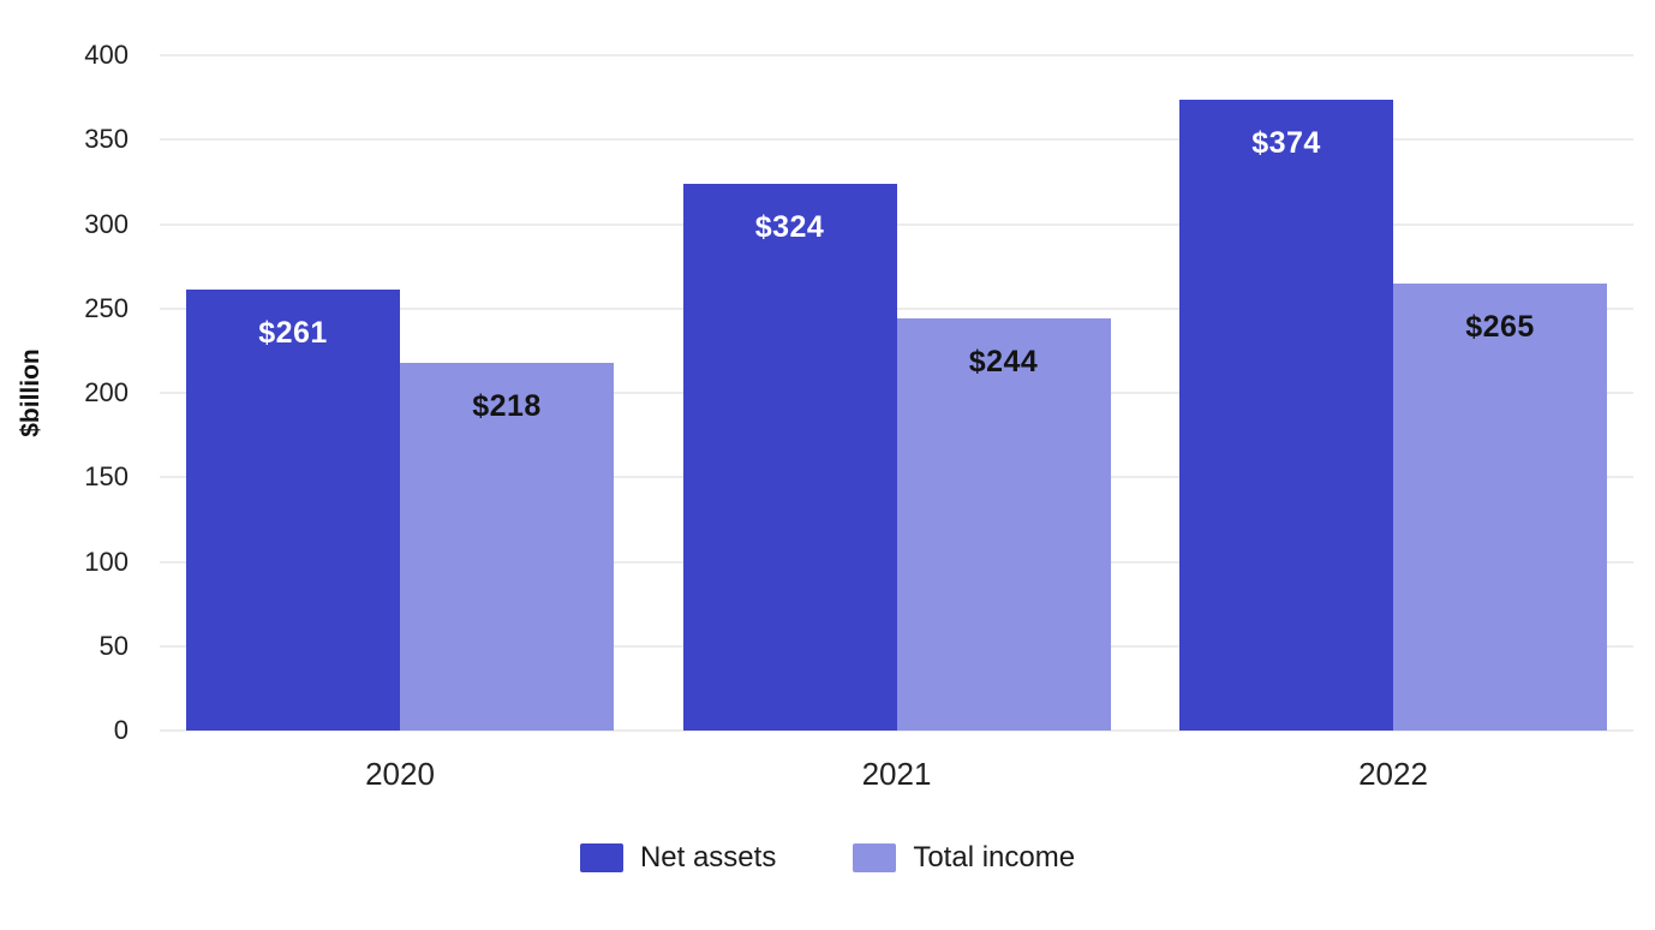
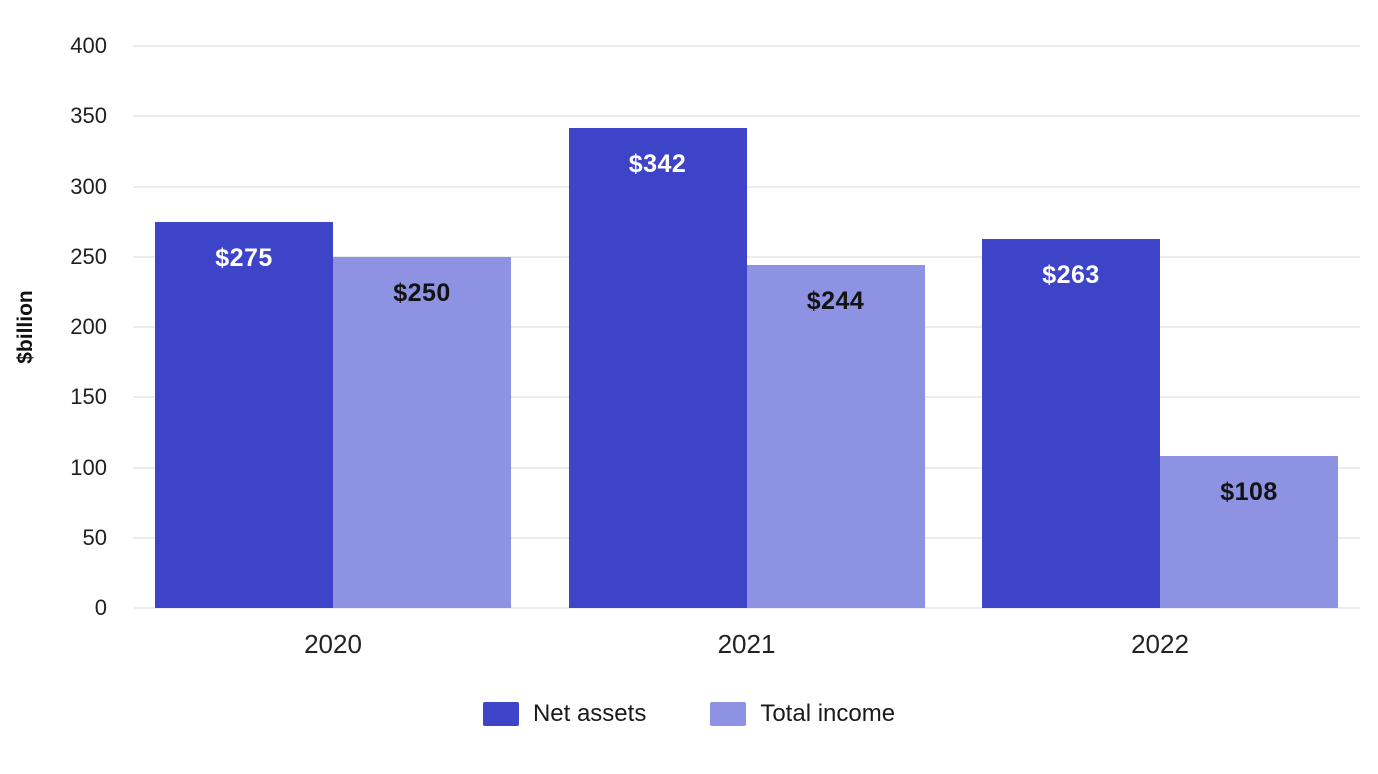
Net assets/2020: $261 -> $275
Total income/2020: $218 -> $250
Net assets/2021: $324 -> $342
Net assets/2022: $374 -> $263
Total income/2022: $265 -> $108
